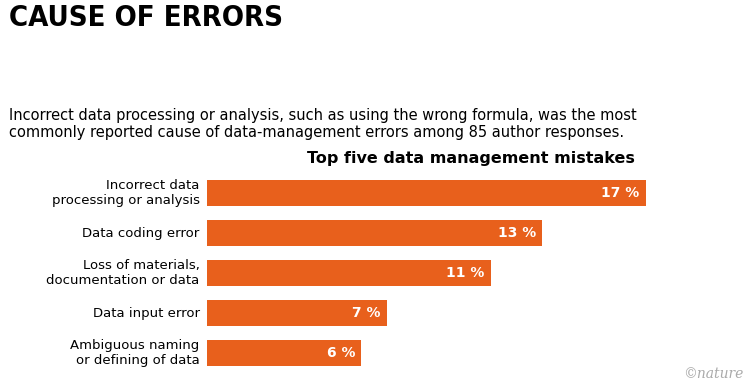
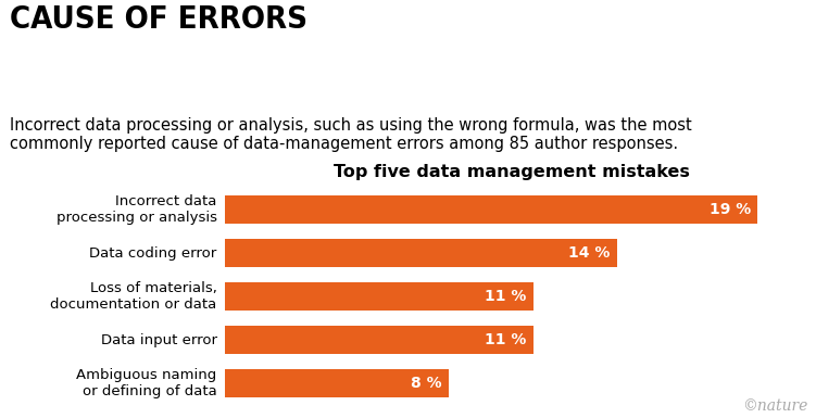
Incorrect data processing or analysis: 17 -> 19
Data coding error: 13 -> 14
Data input error: 7 -> 11
Ambiguous naming or defining of data: 6 -> 8
